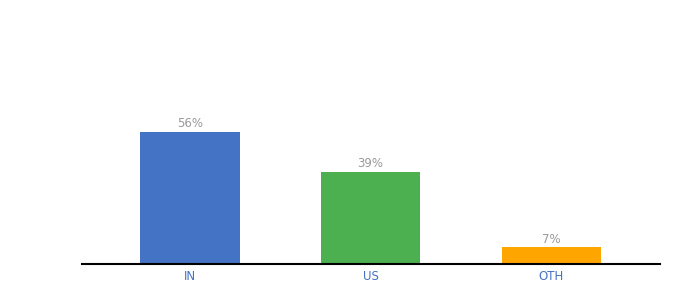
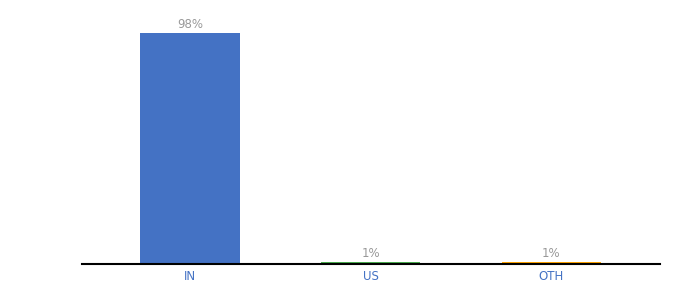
IN: 56% -> 98%
US: 39% -> 1%
OTH: 7% -> 1%
